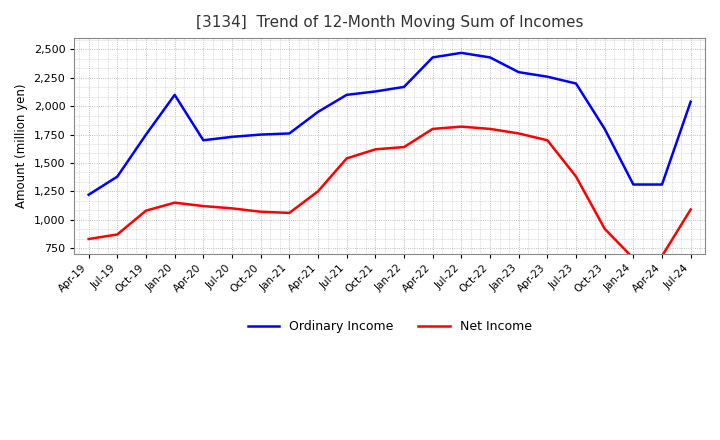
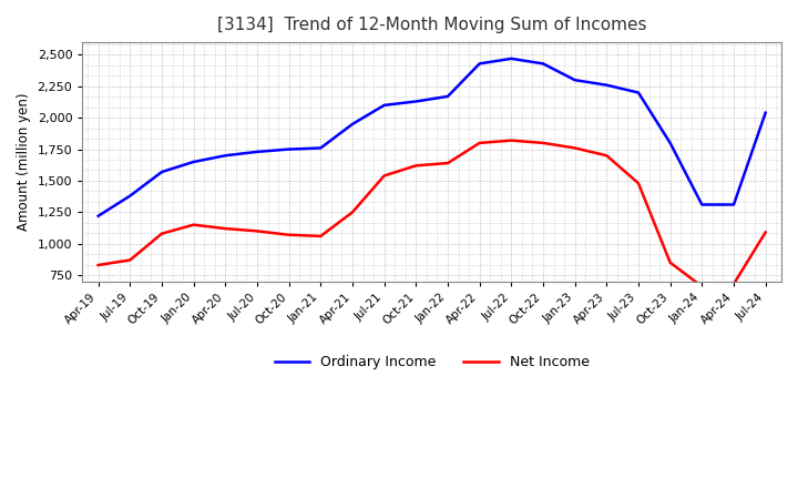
Ordinary Income/Oct-19: 1,750 -> 1,570
Ordinary Income/Jan-20: 2,100 -> 1,650
Net Income/Jul-23: 1,380 -> 1,480
Net Income/Oct-23: 920 -> 850
